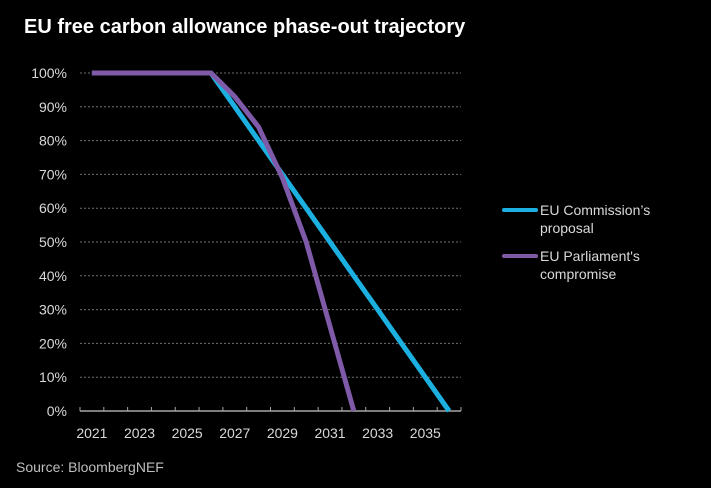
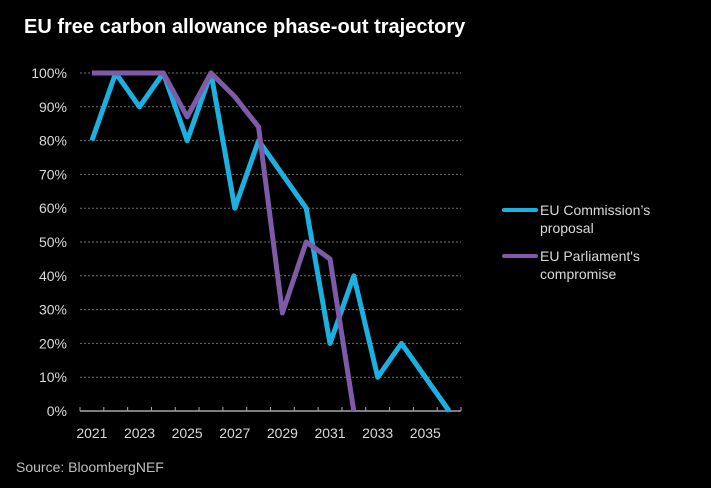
EU Commission’s proposal/2021: 100% -> 80%
EU Commission’s proposal/2023: 100% -> 90%
EU Commission’s proposal/2025: 100% -> 80%
EU Parliament's compromise/2025: 100% -> 87%
EU Commission’s proposal/2027: 90% -> 60%
EU Parliament's compromise/2029: 69% -> 29%
EU Commission’s proposal/2031: 50% -> 20%
EU Parliament's compromise/2031: 25% -> 45%
EU Commission’s proposal/2033: 30% -> 10%
